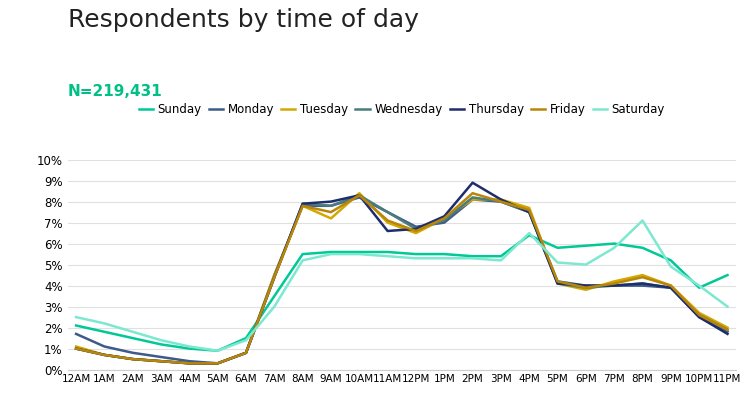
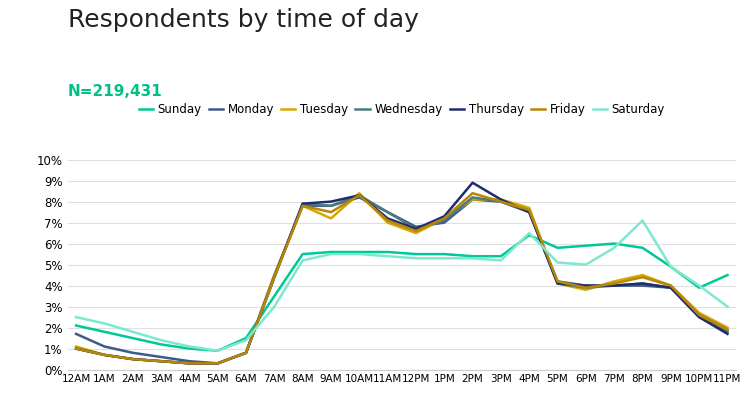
Thursday/11AM: 6.6% -> 7.2%
Sunday/9PM: 5.2% -> 4.9%
